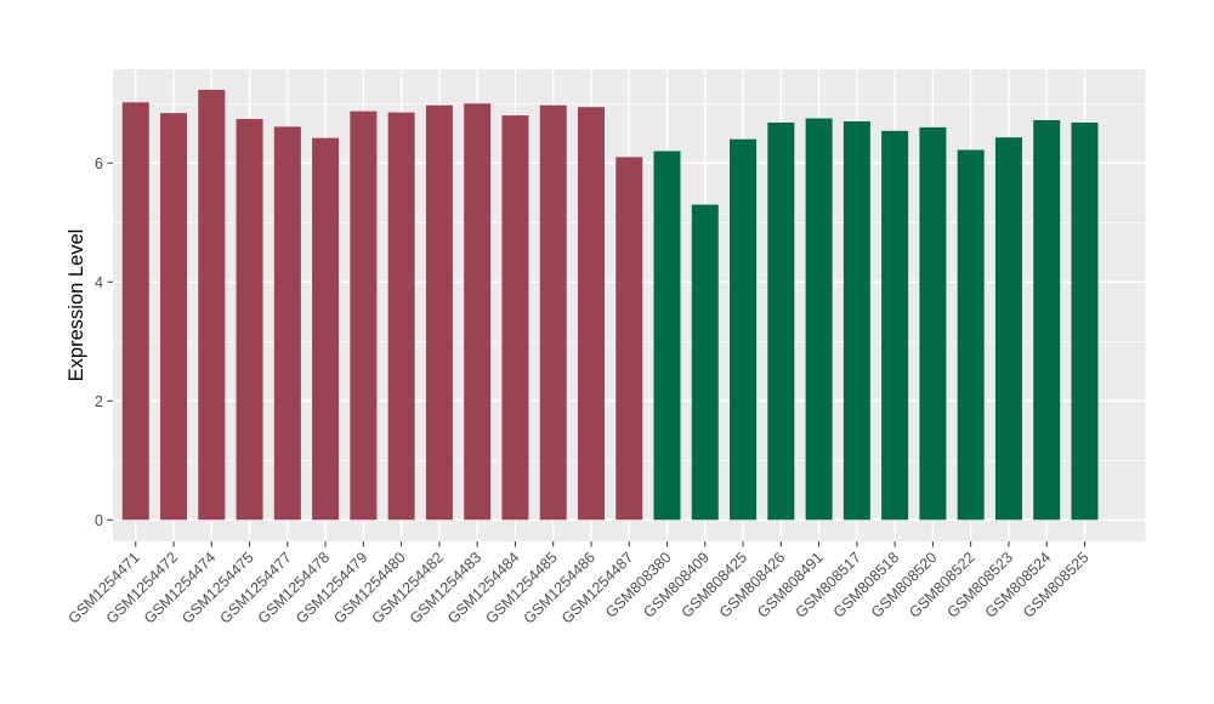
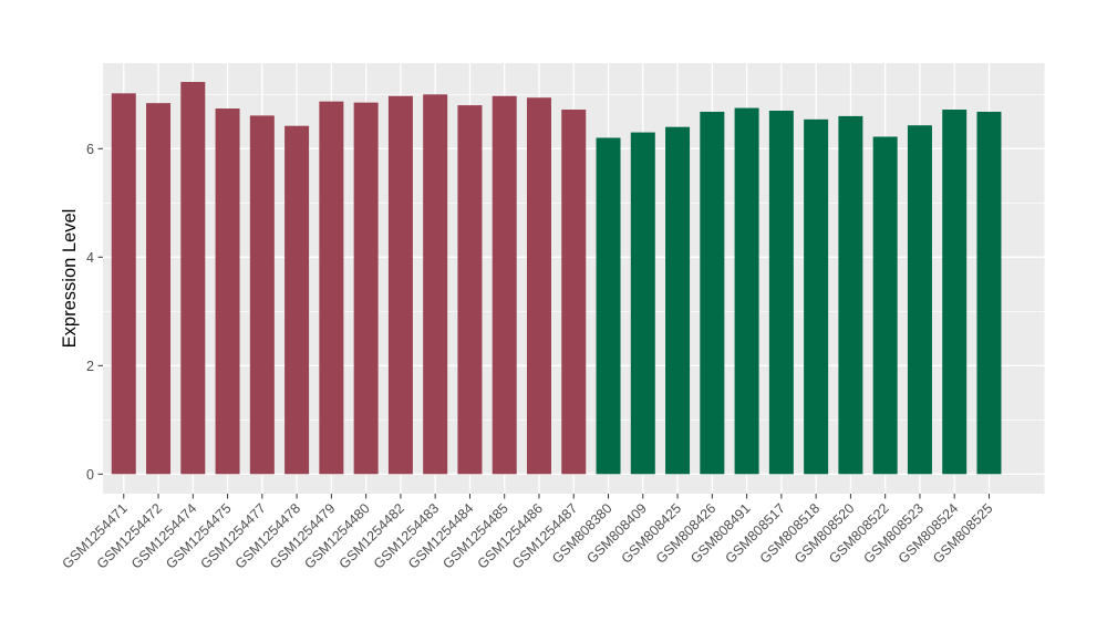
GSM1254487: 6.1 -> 6.7
GSM808409: 5.3 -> 6.3
